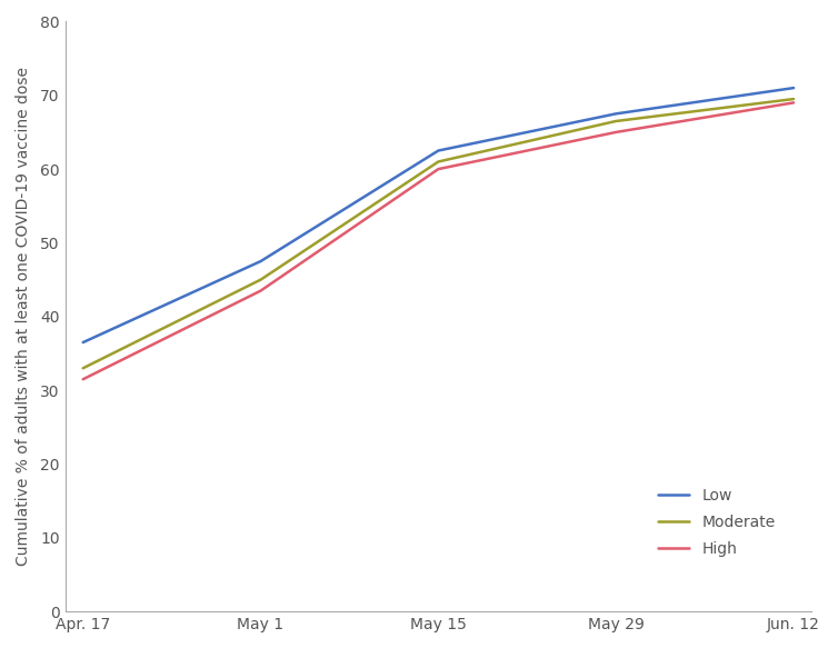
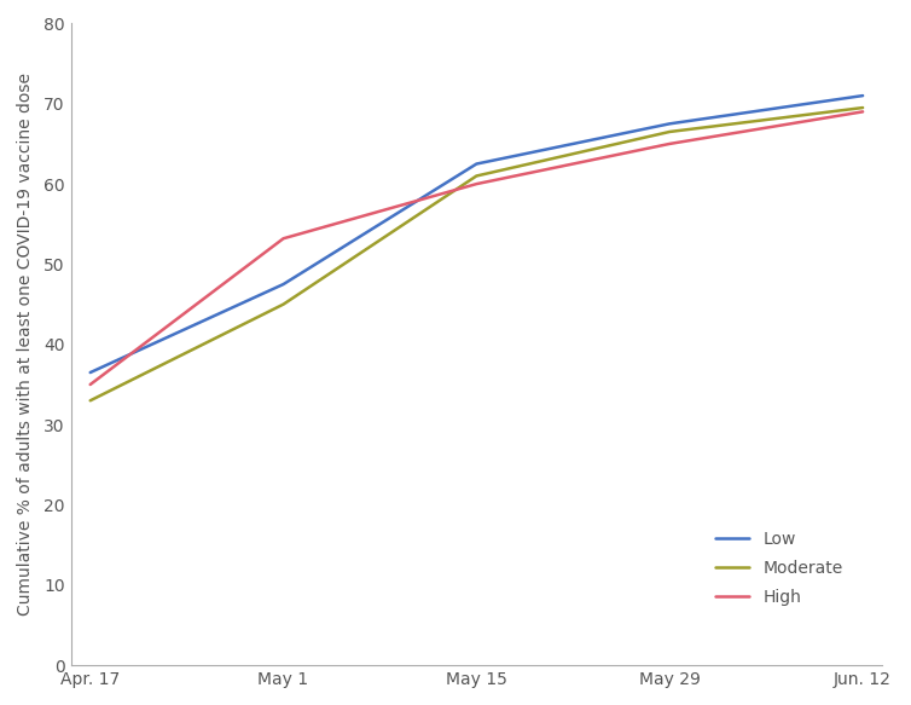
High/Apr. 17: 31.5 -> 35.0
High/May 1: 43.5 -> 53.2
